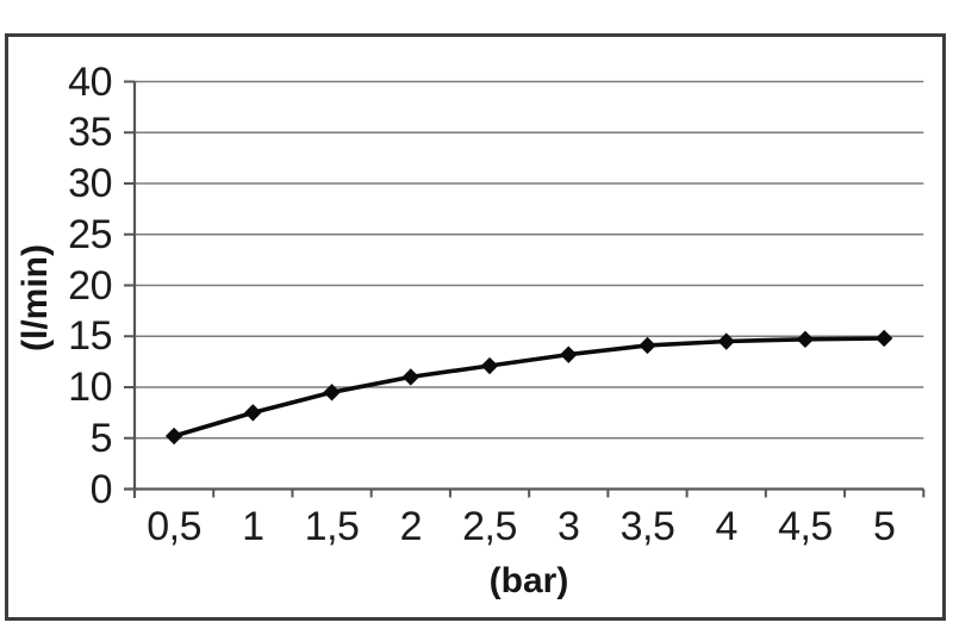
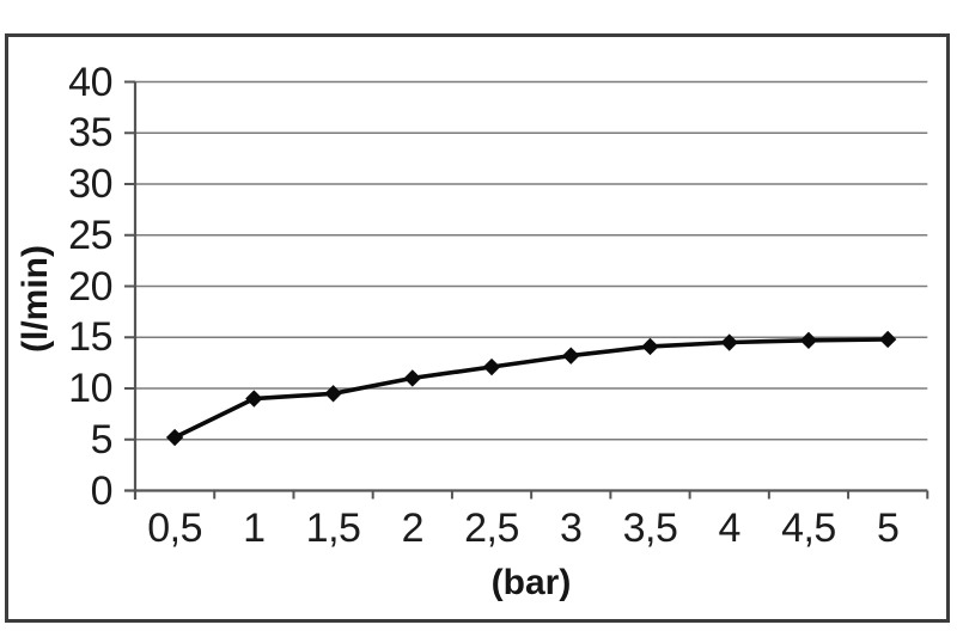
1: 8 -> 9
